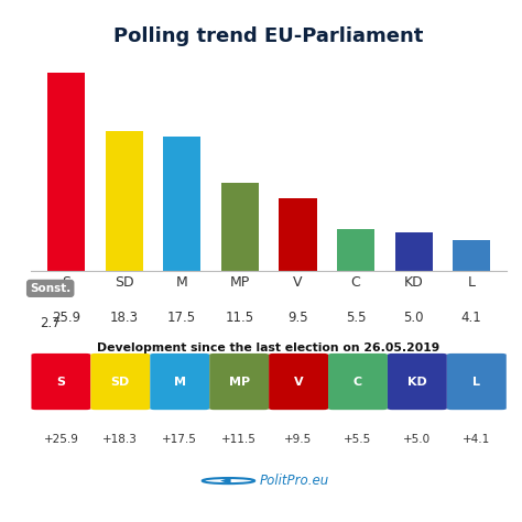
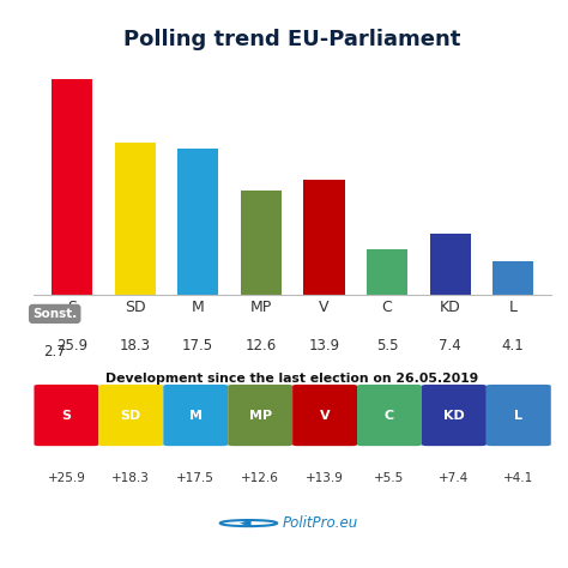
MP: +11.5 -> +12.6
V: +9.5 -> +13.9
KD: +5.0 -> +7.4
